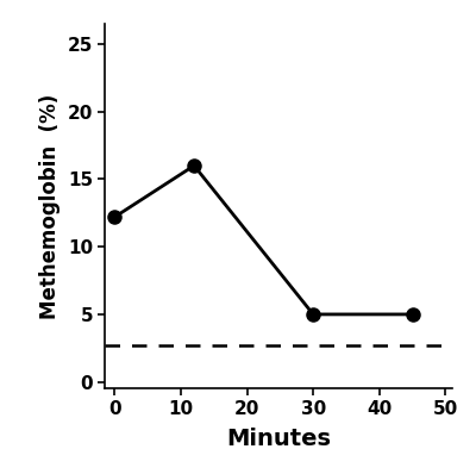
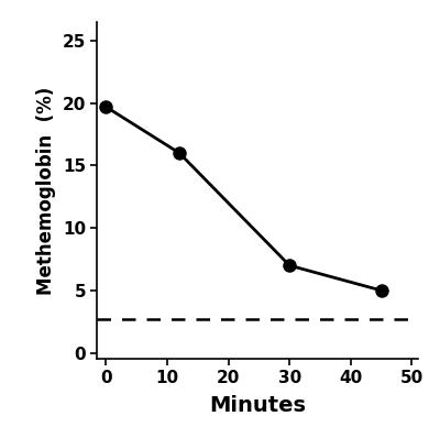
0: 12.2 -> 19.7
30: 5.0 -> 7.0
